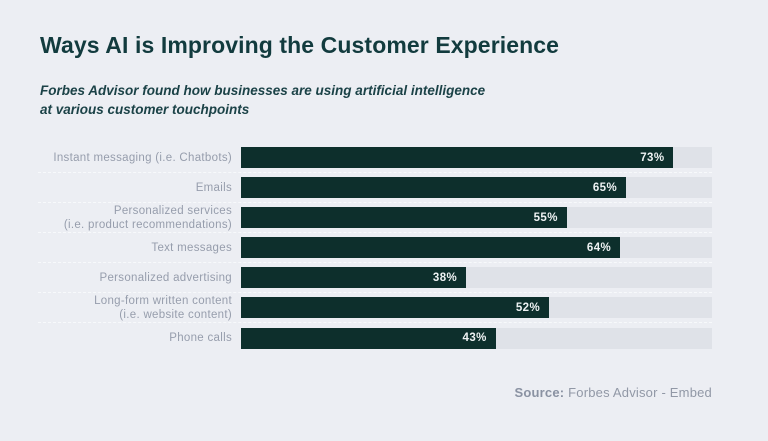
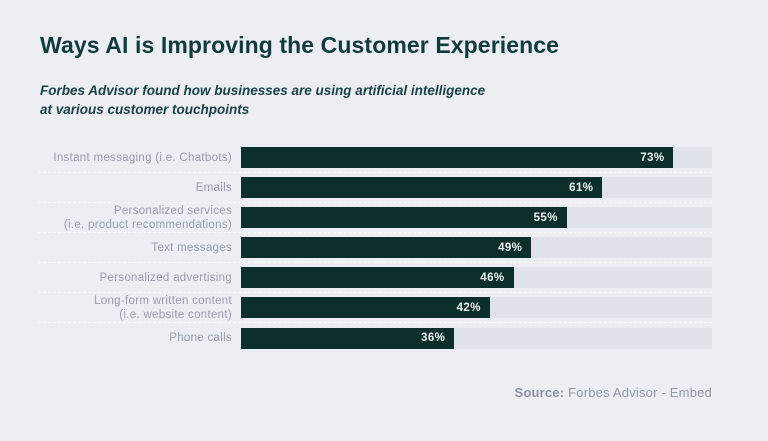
Emails: 65% -> 61%
Text messages: 64% -> 49%
Personalized advertising: 38% -> 46%
Long-form written content (i.e. website content): 52% -> 42%
Phone calls: 43% -> 36%
